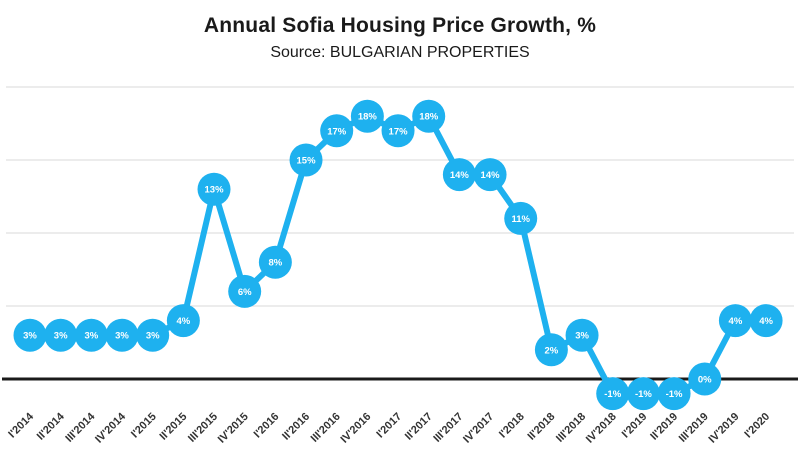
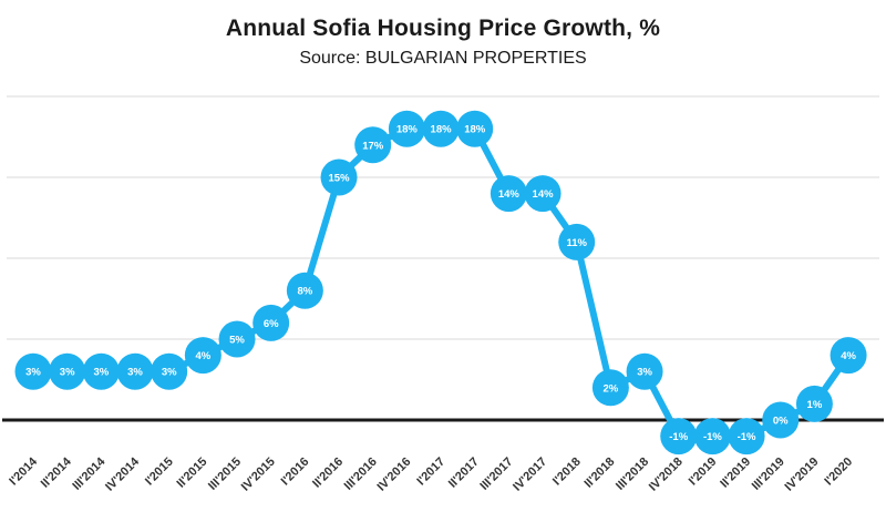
III'2015: 13% -> 5%
I'2017: 17% -> 18%
IV'2019: 4% -> 1%
